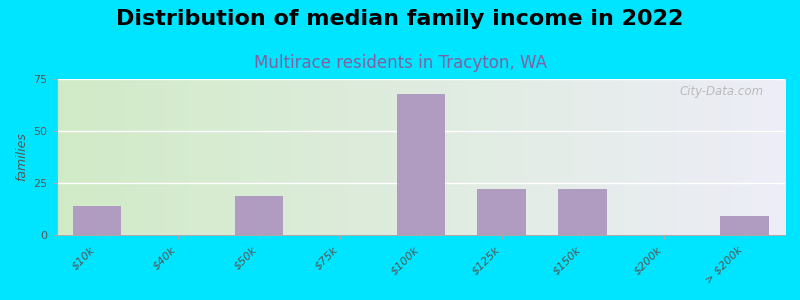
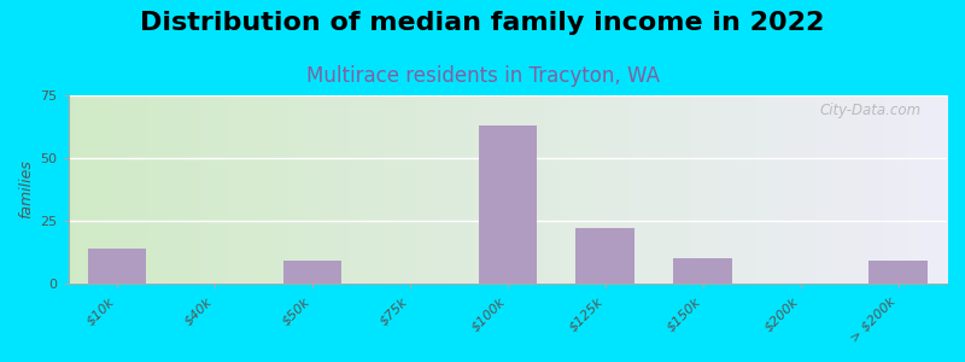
$50k: 19 -> 9
$100k: 68 -> 63
$150k: 22 -> 10
